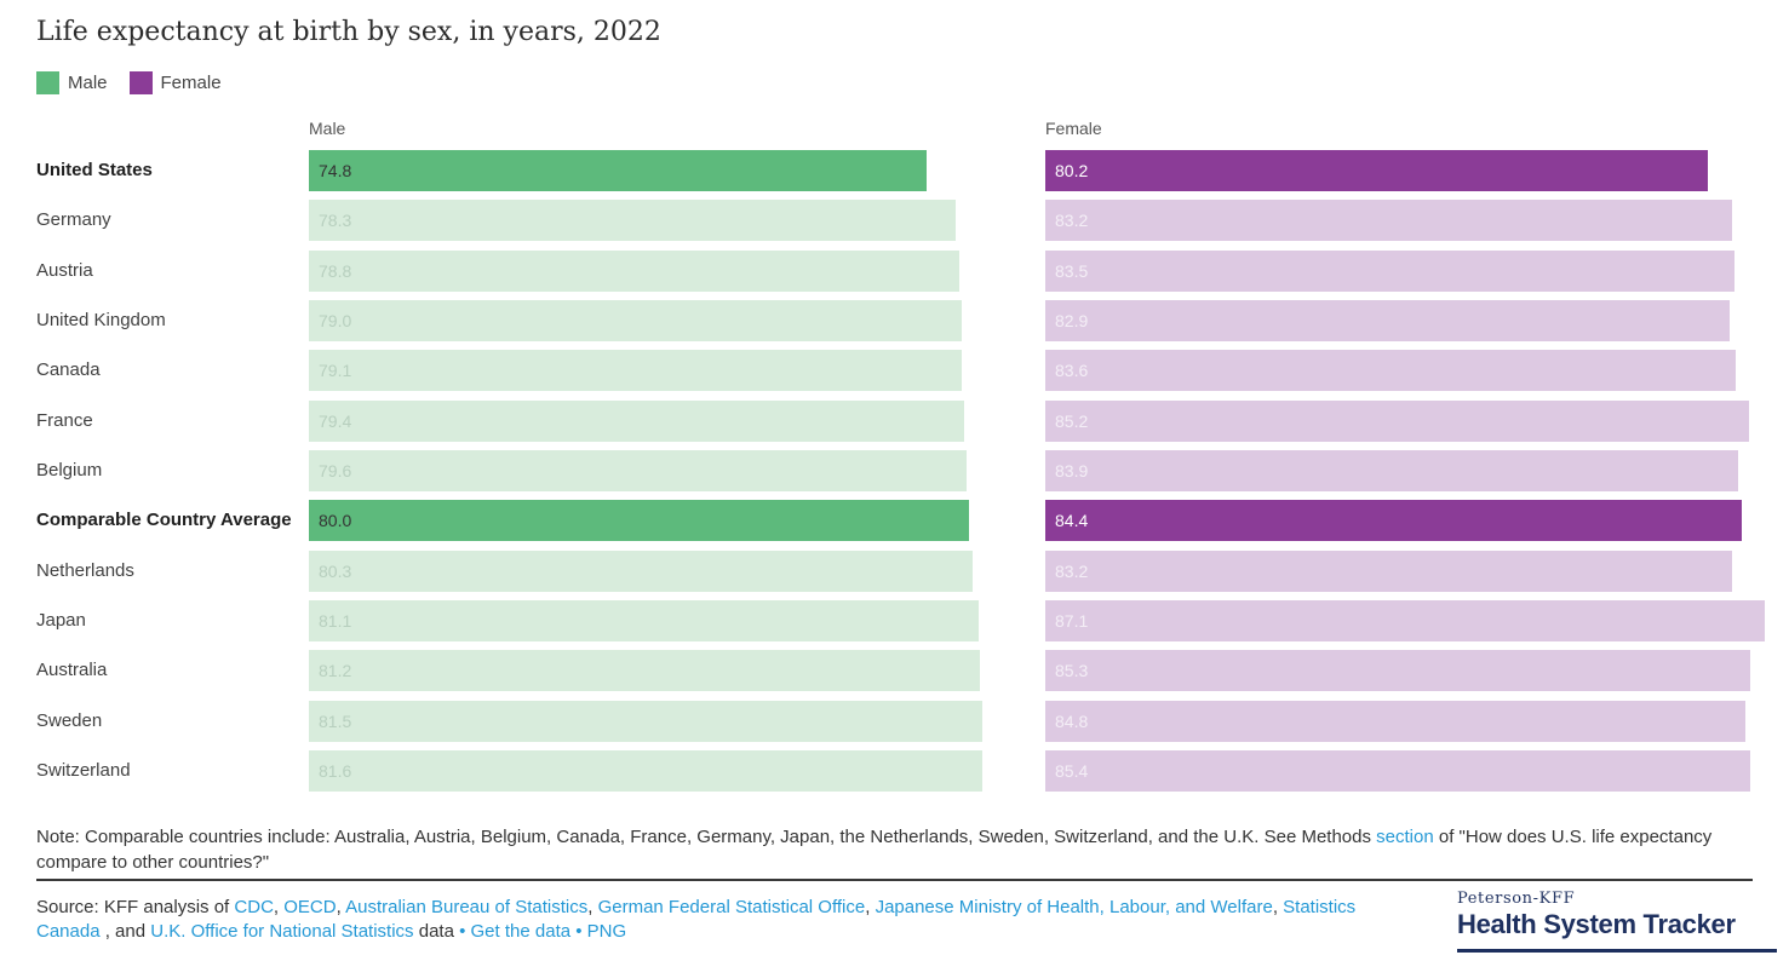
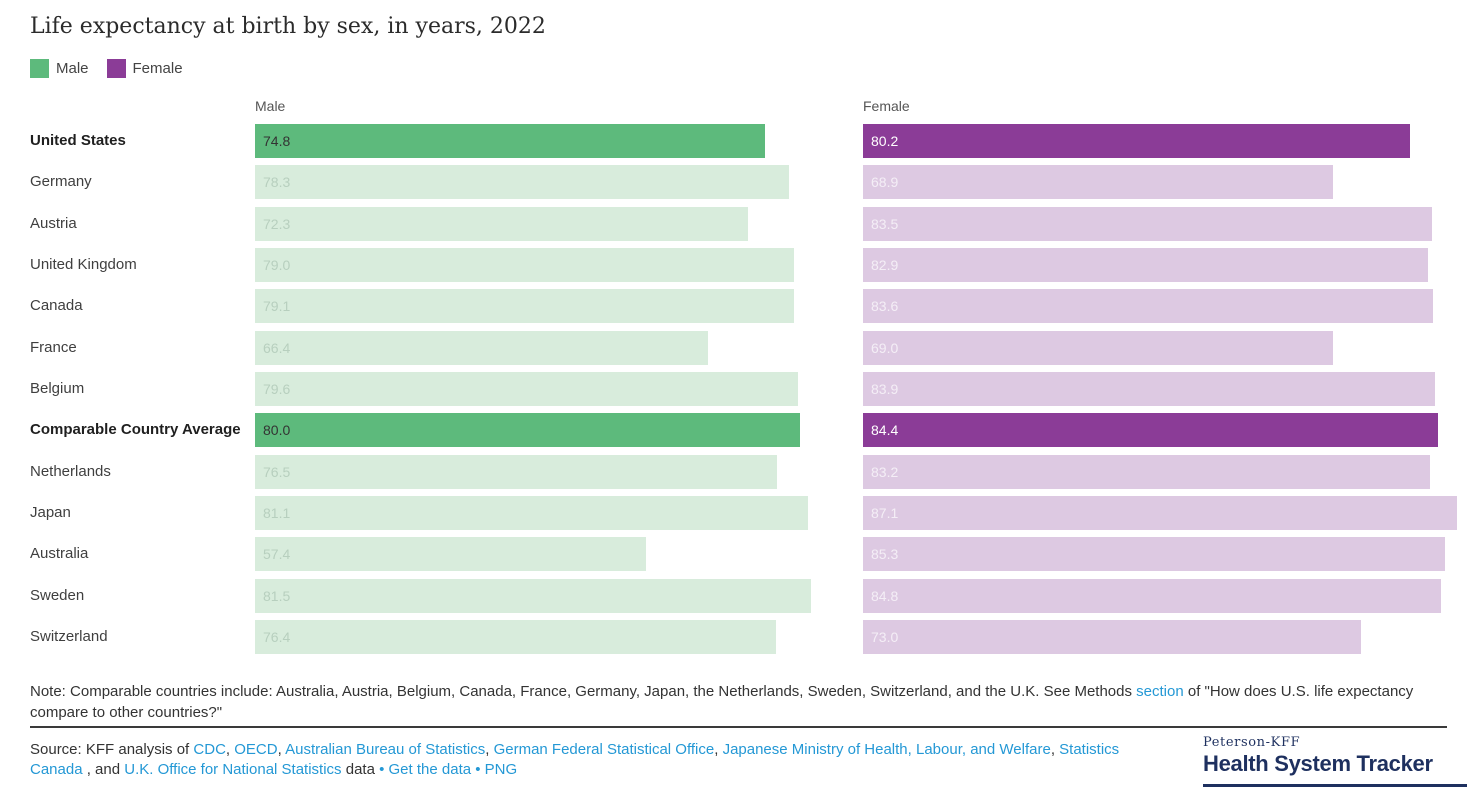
Female/Germany: 83.2 -> 68.9
Male/Austria: 78.8 -> 72.3
Male/France: 79.4 -> 66.4
Female/France: 85.2 -> 69.0
Male/Netherlands: 80.3 -> 76.5
Male/Australia: 81.2 -> 57.4
Male/Switzerland: 81.6 -> 76.4
Female/Switzerland: 85.4 -> 73.0
